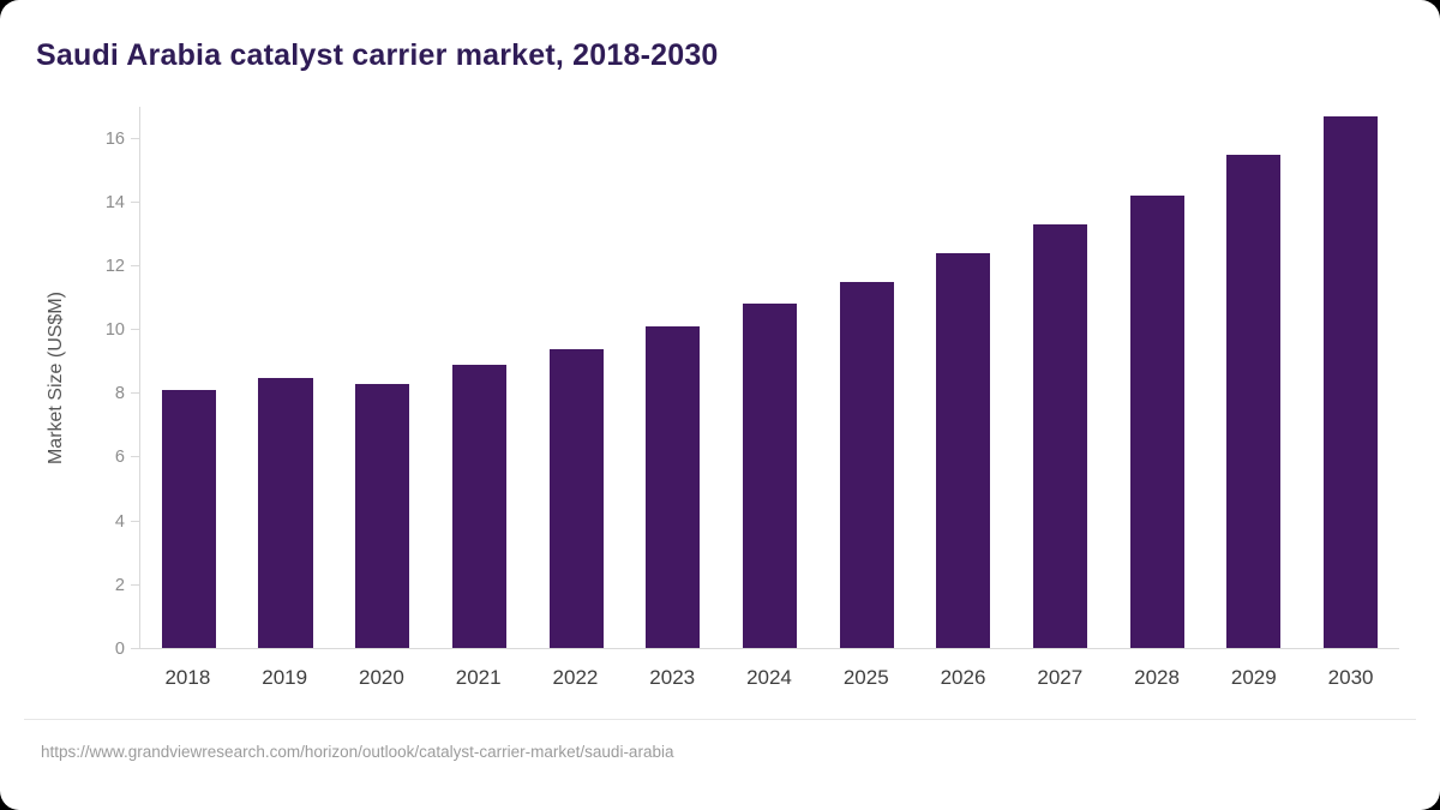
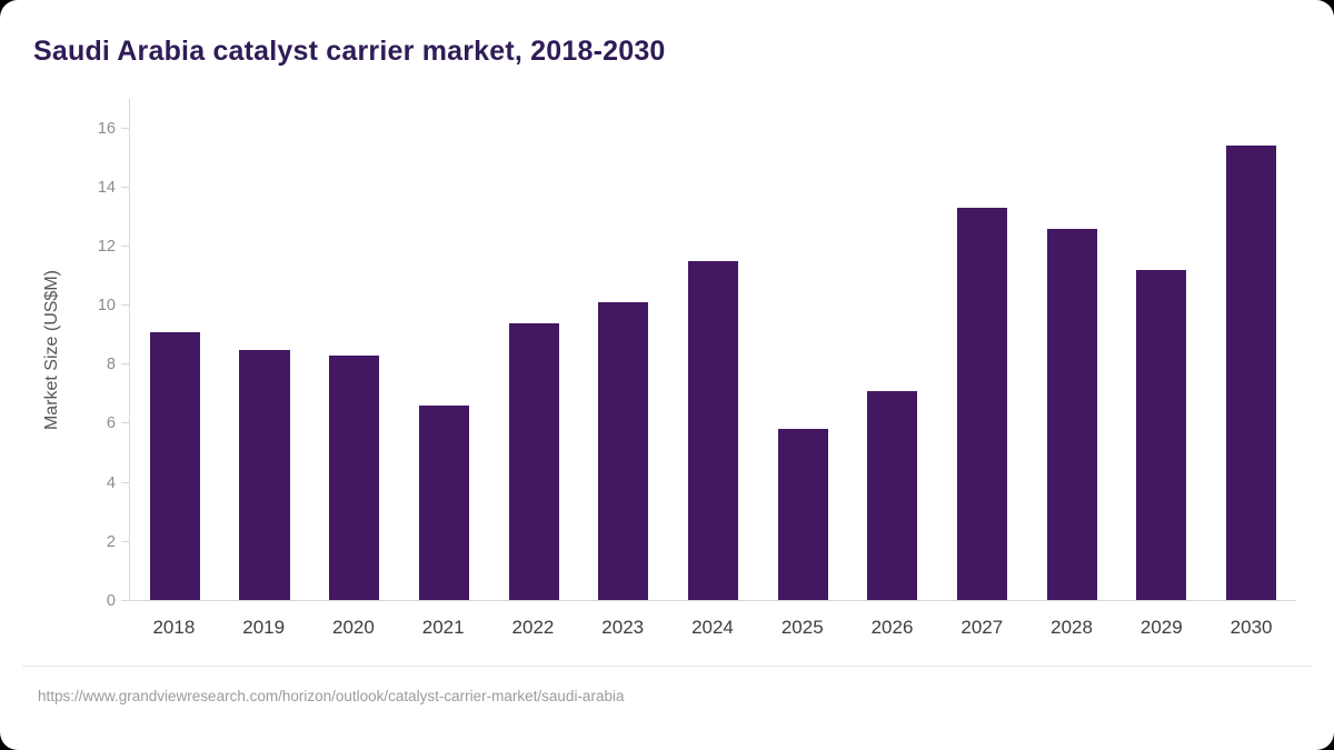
2018: 8.1 -> 9.1
2021: 8.9 -> 6.6
2024: 10.8 -> 11.5
2025: 11.5 -> 5.8
2026: 12.4 -> 7.1
2028: 14.2 -> 12.6
2029: 15.5 -> 11.2
2030: 16.7 -> 15.4
